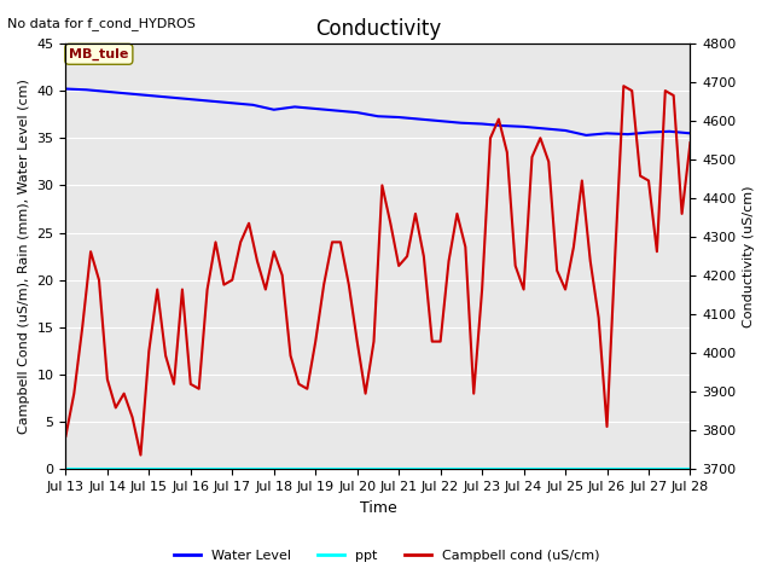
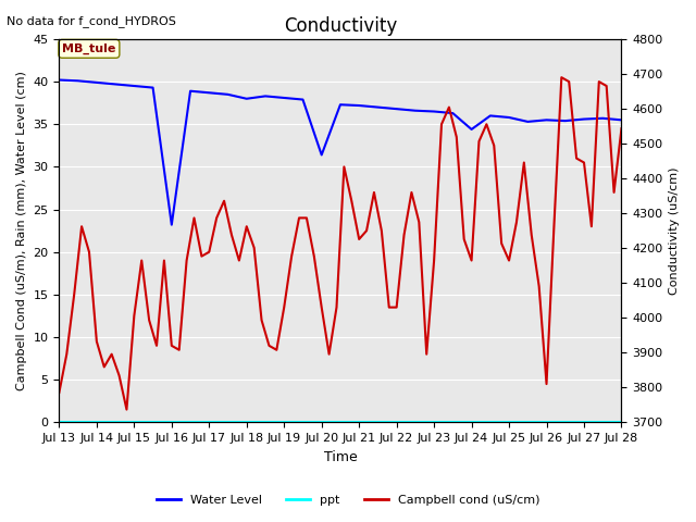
Water Level/Jul 16: 39.1 -> 23.2
Water Level/Jul 20: 37.7 -> 31.4
Water Level/Jul 24: 36.2 -> 34.4
